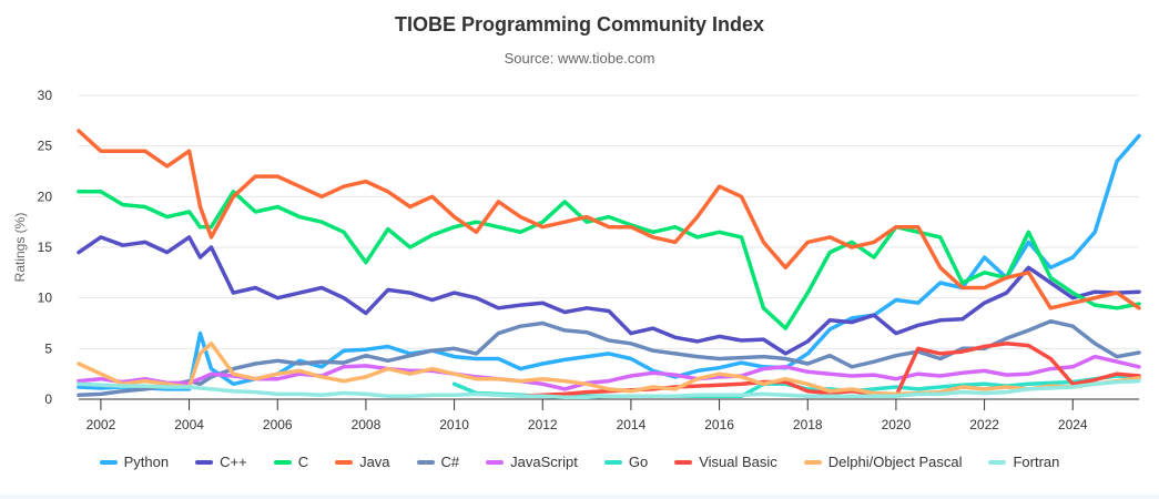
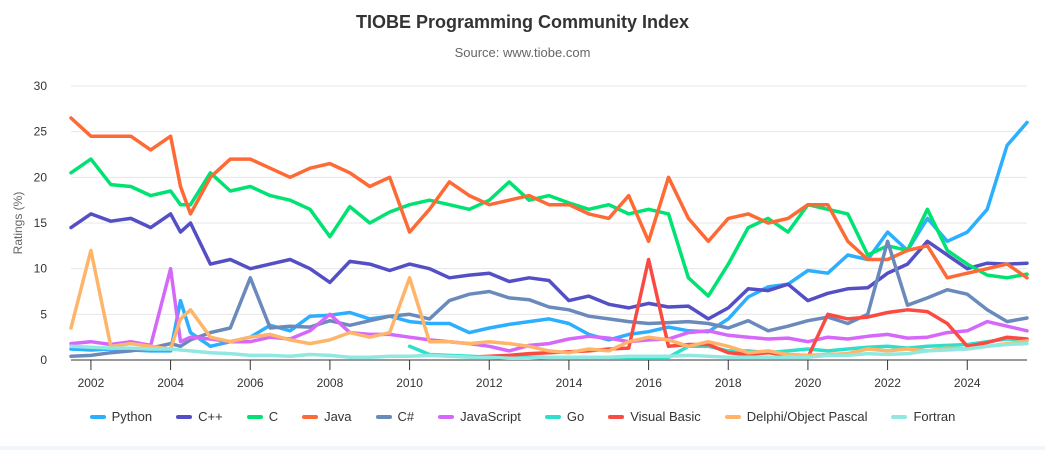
C/2002: 20 -> 22
Delphi/Object Pascal/2002: 2 -> 12
JavaScript/2004: 2 -> 10
C#/2006: 4 -> 9
JavaScript/2008: 3 -> 5
Java/2010: 18 -> 14
Delphi/Object Pascal/2010: 2 -> 9
Java/2016: 21 -> 13
Visual Basic/2016: 1 -> 11
C#/2022: 5 -> 13
